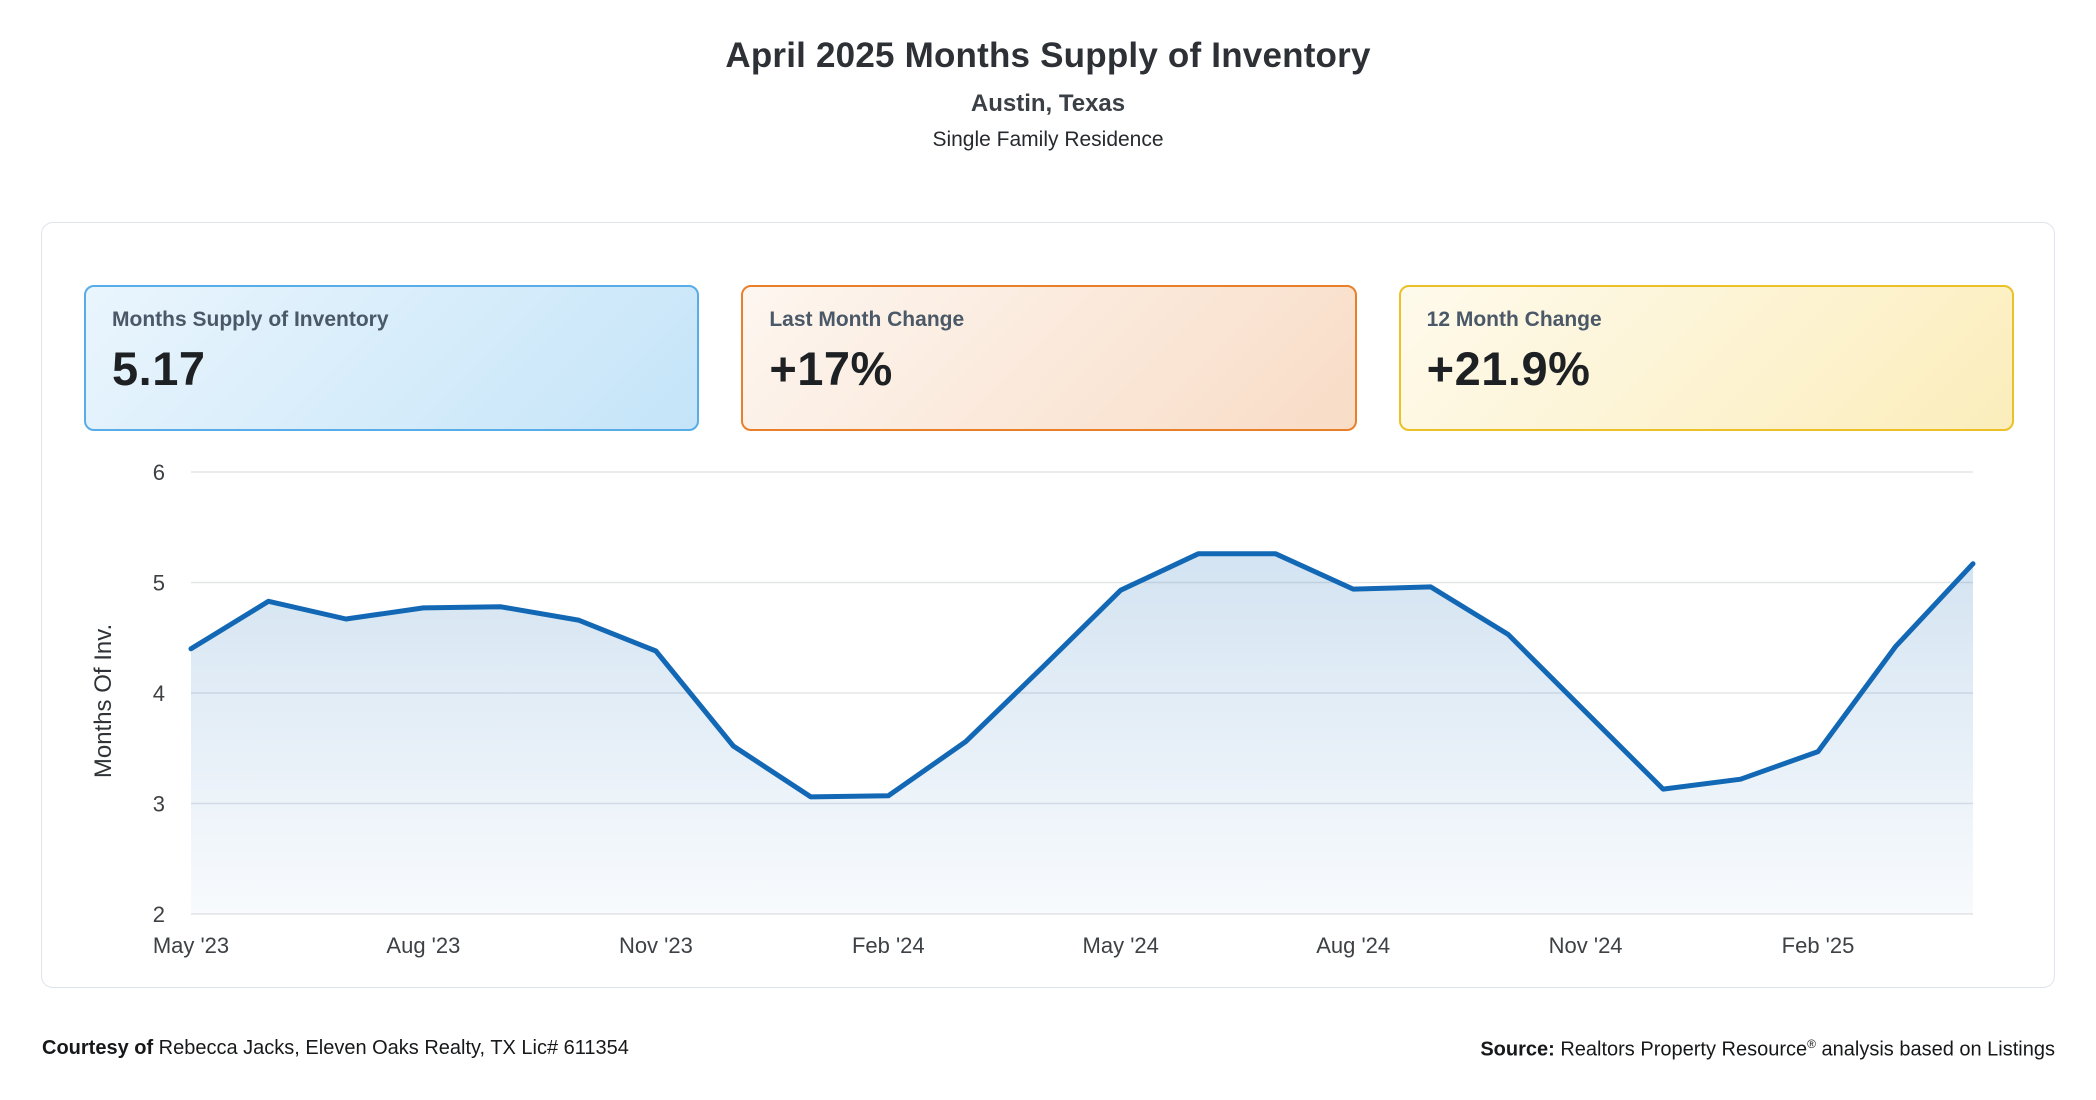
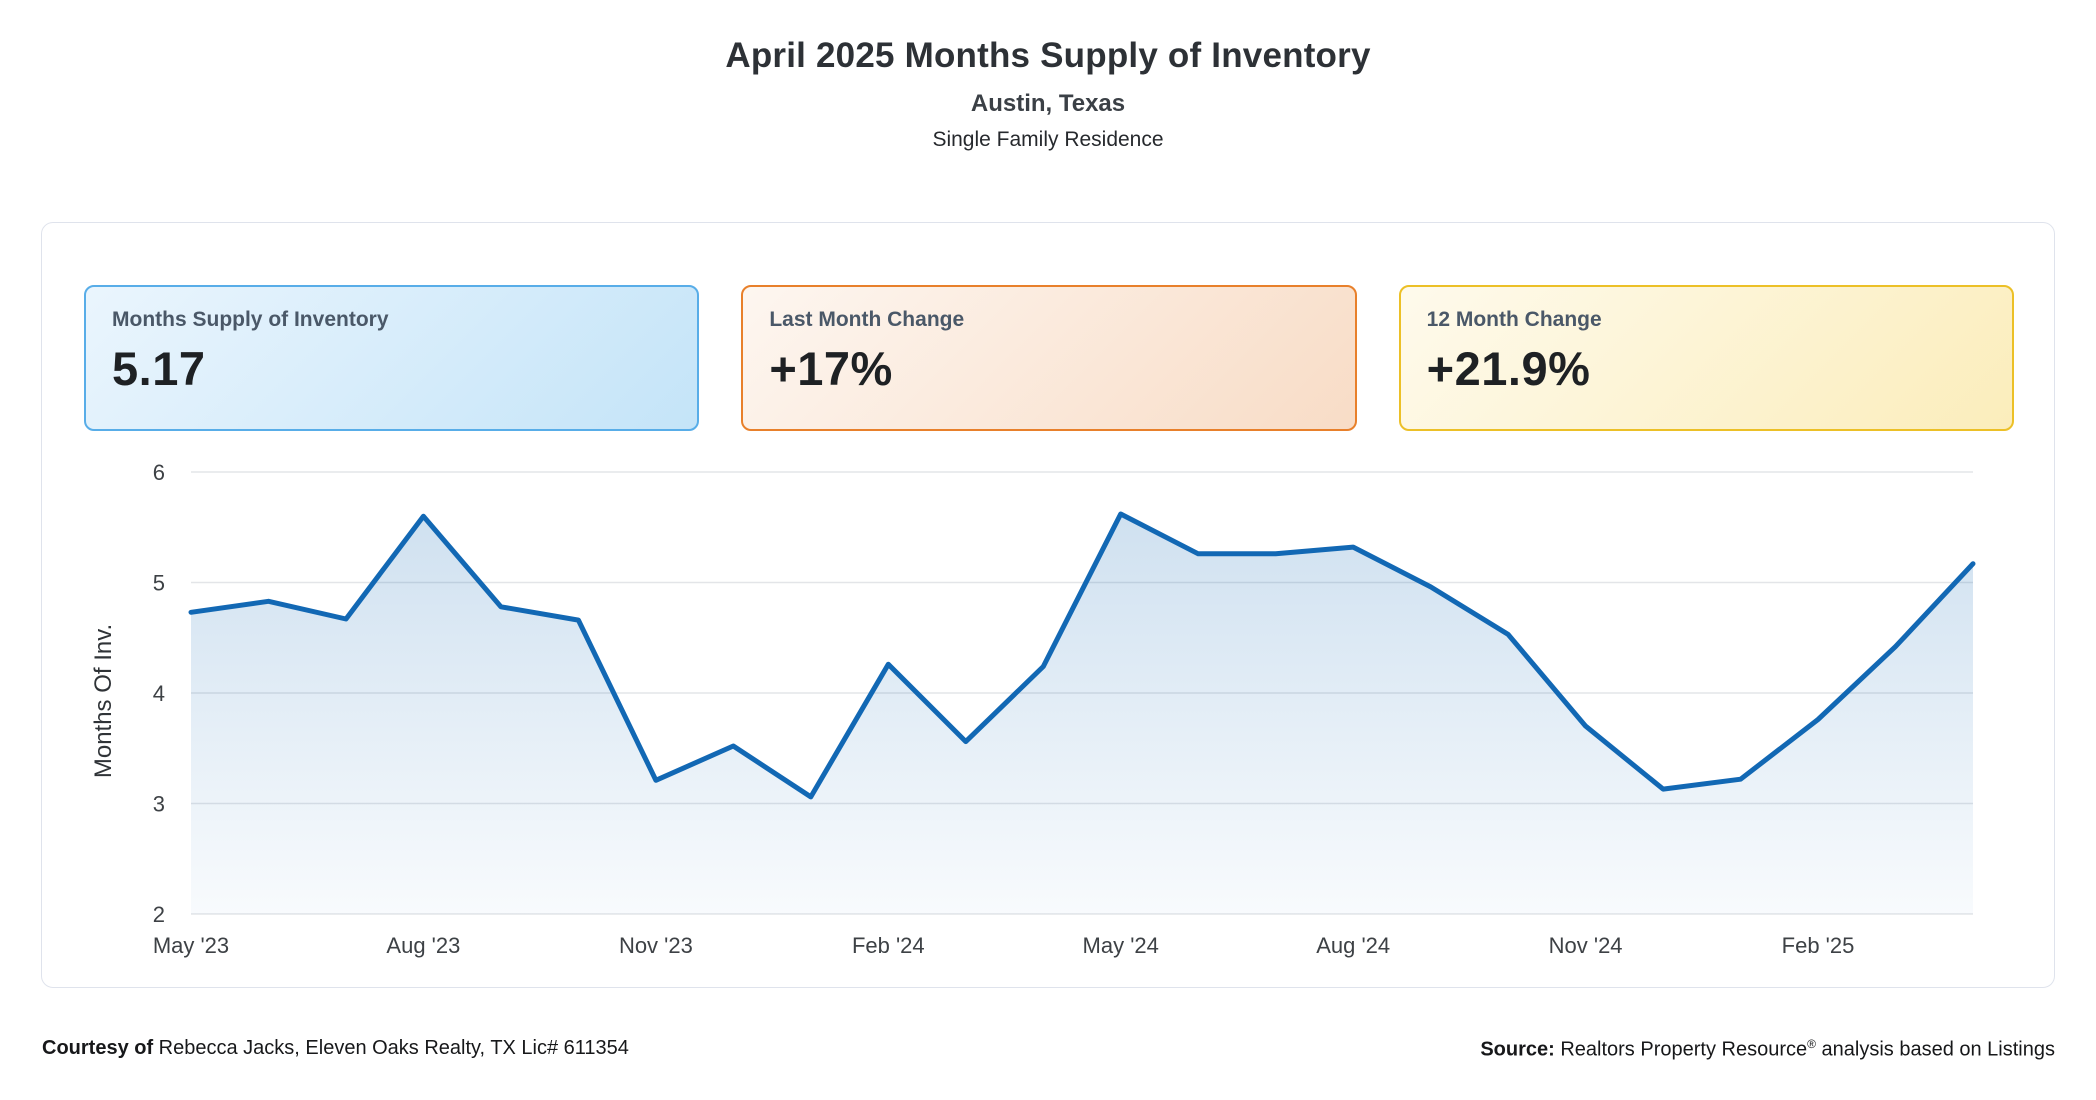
May '23: 4.40 -> 4.73
Aug '23: 4.77 -> 5.60
Nov '23: 4.38 -> 3.21
Feb '24: 3.07 -> 4.26
May '24: 4.93 -> 5.62
Aug '24: 4.94 -> 5.32
Nov '24: 3.83 -> 3.70
Feb '25: 3.47 -> 3.76
